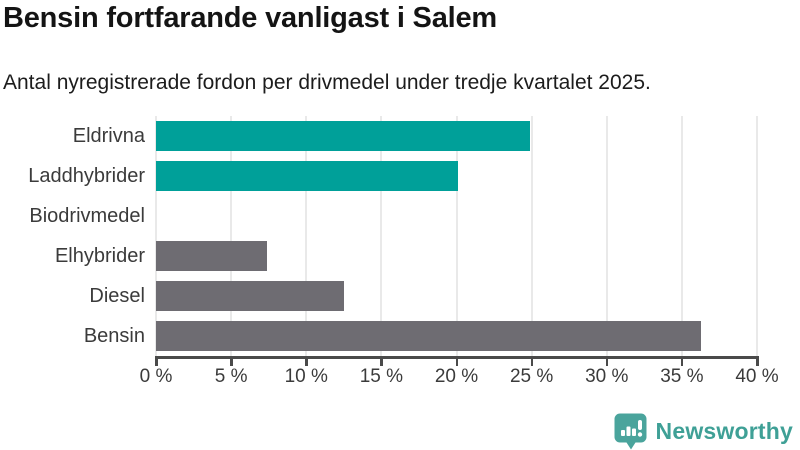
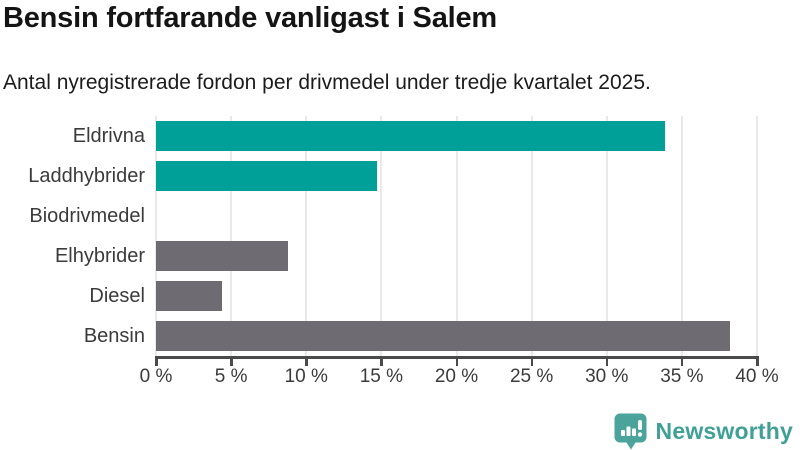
Eldrivna: 24.9% -> 33.9%
Laddhybrider: 20.1% -> 14.7%
Elhybrider: 7.4% -> 8.8%
Diesel: 12.5% -> 4.4%
Bensin: 36.3% -> 38.2%
